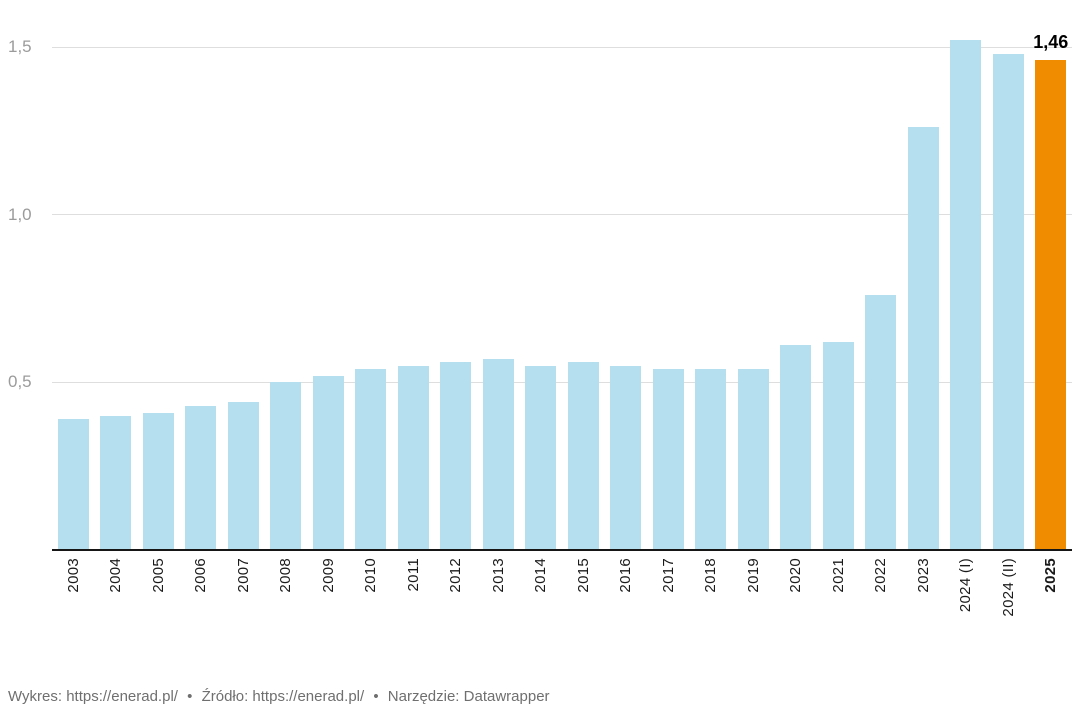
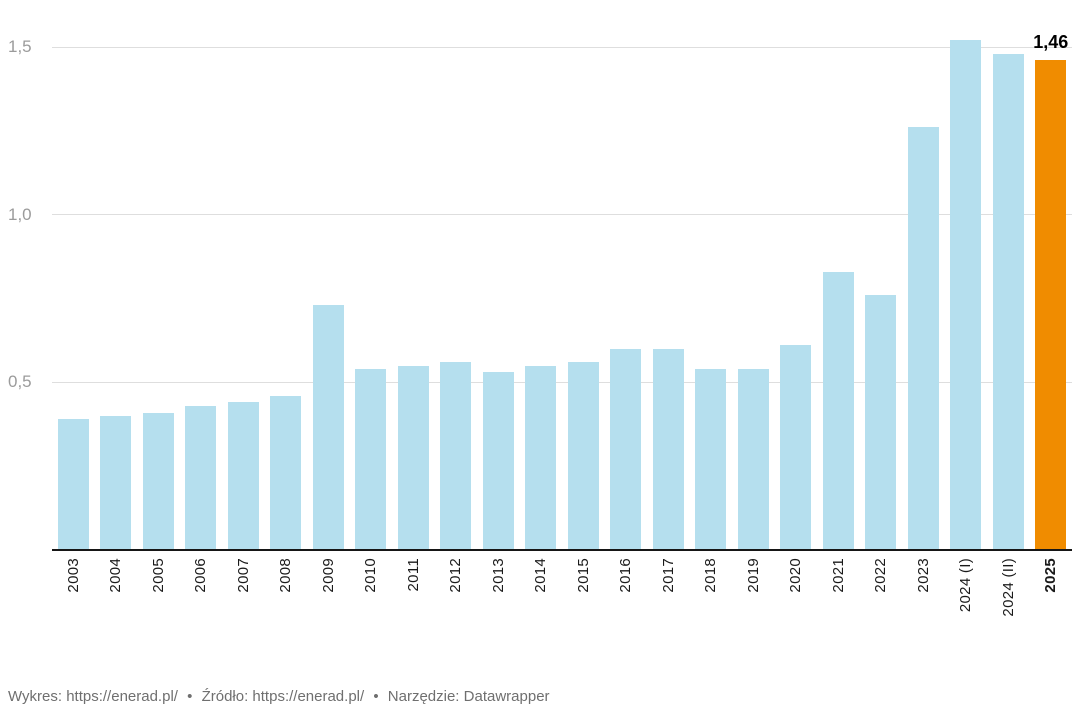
2008: 0,50 -> 0,46
2009: 0,52 -> 0,73
2013: 0,57 -> 0,53
2016: 0,55 -> 0,60
2017: 0,54 -> 0,60
2021: 0,62 -> 0,83
